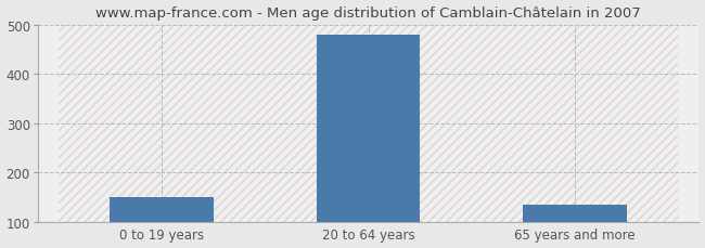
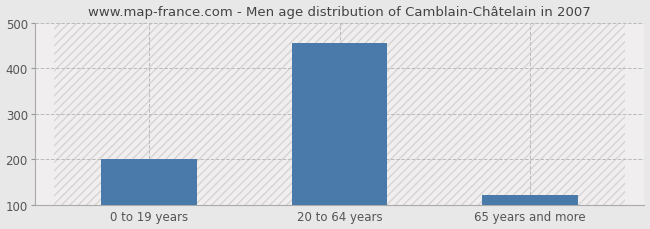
0 to 19 years: 150 -> 200
20 to 64 years: 480 -> 455
65 years and more: 135 -> 122
